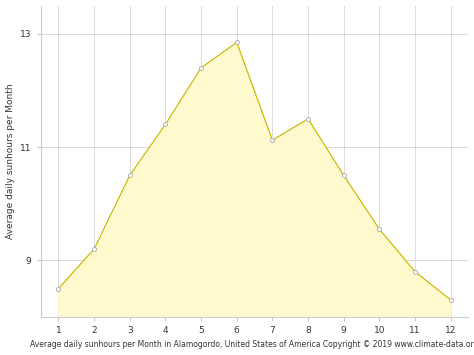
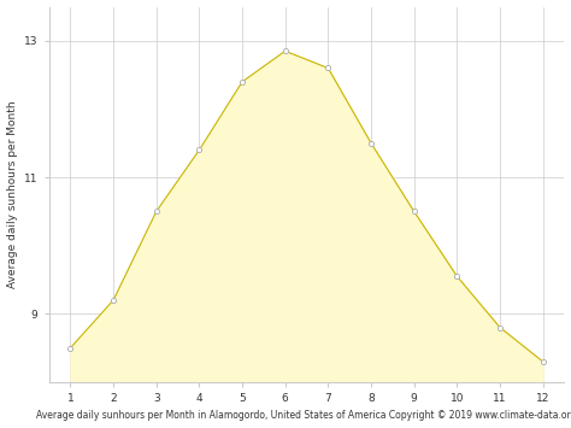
7: 11.12 -> 12.60
